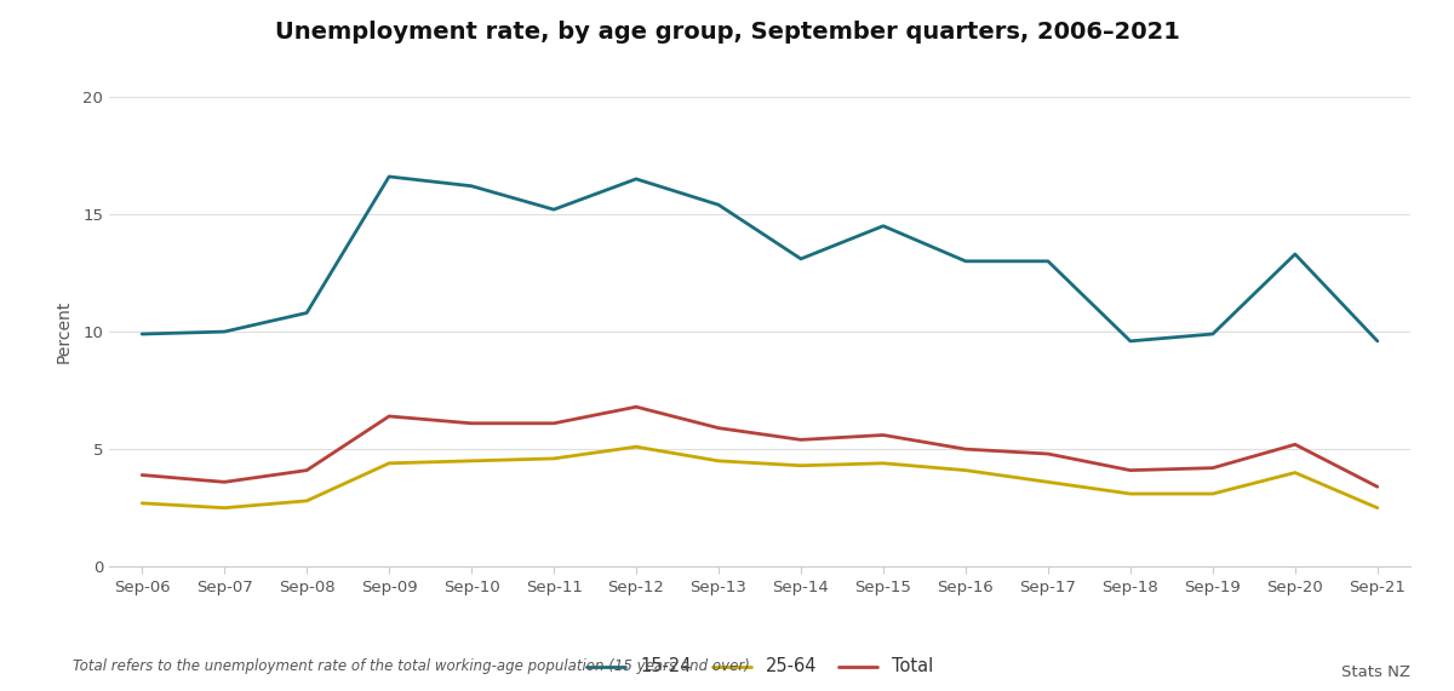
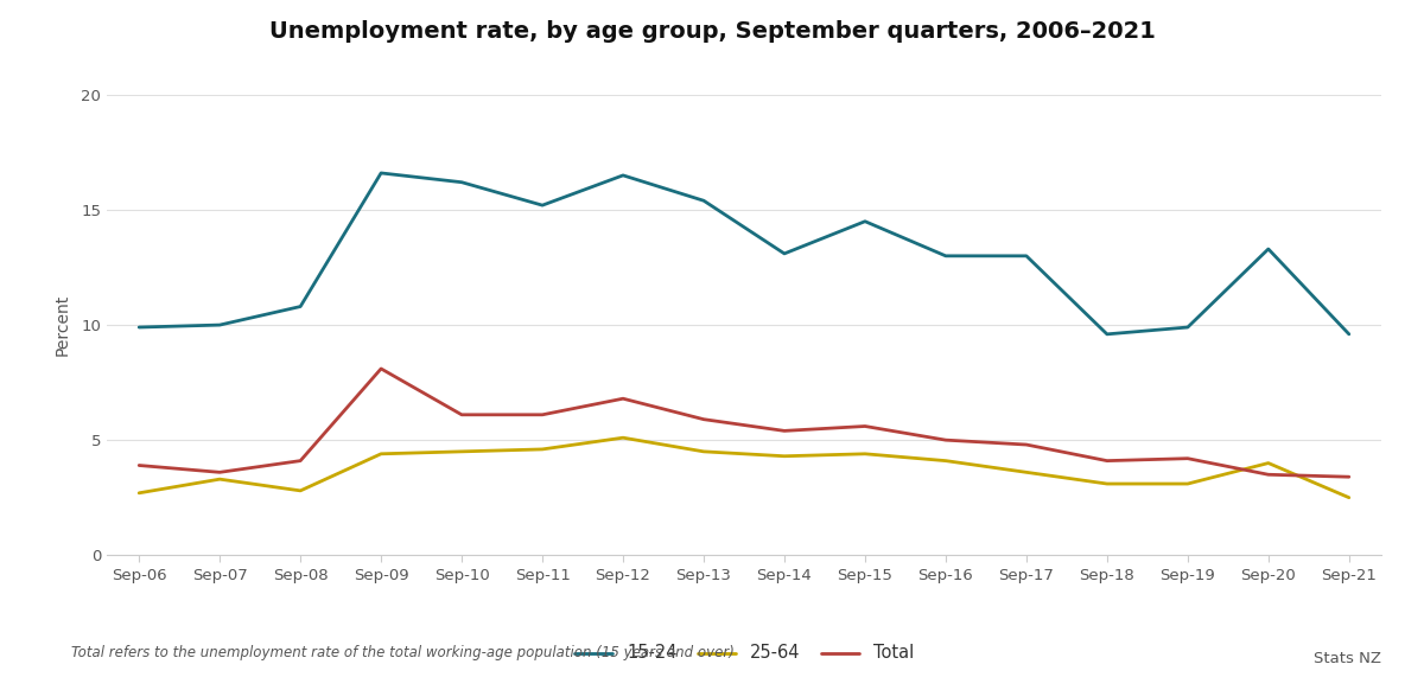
25-64/Sep-07: 2.5 -> 3.3
Total/Sep-09: 6.4 -> 8.1
Total/Sep-20: 5.2 -> 3.5
